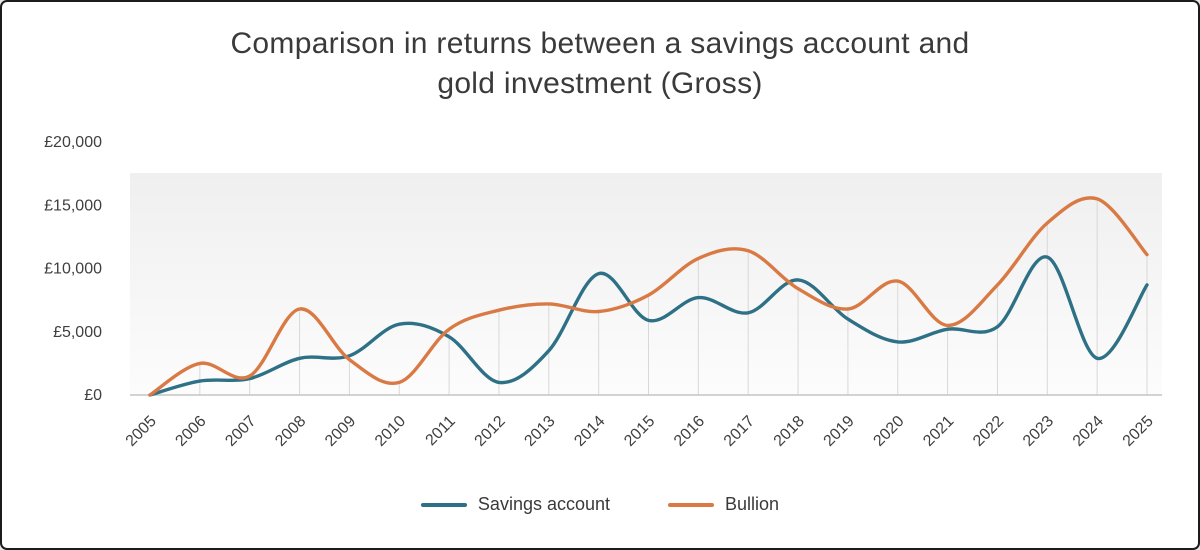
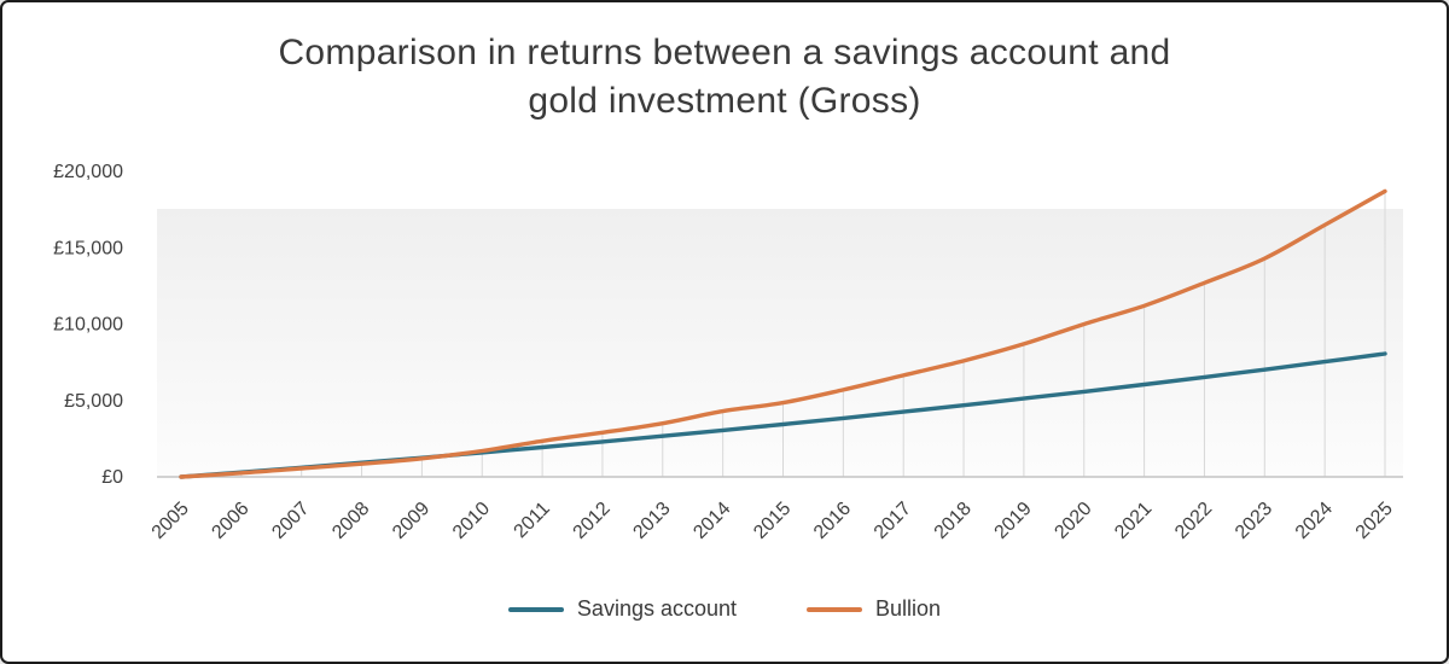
Savings account/2006: £1100 -> £300
Bullion/2006: £2500 -> £200
Savings account/2007: £1300 -> £600
Bullion/2007: £1500 -> £600
Savings account/2008: £2900 -> £900
Bullion/2008: £6800 -> £800
Savings account/2009: £3100 -> £1200
Bullion/2009: £2800 -> £1200
Savings account/2010: £5600 -> £1600
Bullion/2010: £1000 -> £1700
Savings account/2011: £4600 -> £1900
Bullion/2011: £5200 -> £2400
Savings account/2012: £1000 -> £2300
Bullion/2012: £6700 -> £2900
Savings account/2013: £3500 -> £2700
Bullion/2013: £7200 -> £3500
Savings account/2014: £9600 -> £3000
Bullion/2014: £6600 -> £4300
Savings account/2015: £5900 -> £3400
Bullion/2015: £7900 -> £4800
Savings account/2016: £7700 -> £3800
Bullion/2016: £10800 -> £5700
Savings account/2017: £6500 -> £4300
Bullion/2017: £11400 -> £6600
Savings account/2018: £9100 -> £4700
Bullion/2018: £8400 -> £7600
Savings account/2019: £6000 -> £5100
Bullion/2019: £6800 -> £8700
Savings account/2020: £4200 -> £5600
Bullion/2020: £9000 -> £10000
Savings account/2021: £5200 -> £6000
Bullion/2021: £5500 -> £11200
Savings account/2022: £5400 -> £6500
Bullion/2022: £8700 -> £12700
Savings account/2023: £10900 -> £7000
Bullion/2023: £13600 -> £14300
Savings account/2024: £2900 -> £7500
Bullion/2024: £15500 -> £16500
Savings account/2025: £8700 -> £8100
Bullion/2025: £11100 -> £18700
